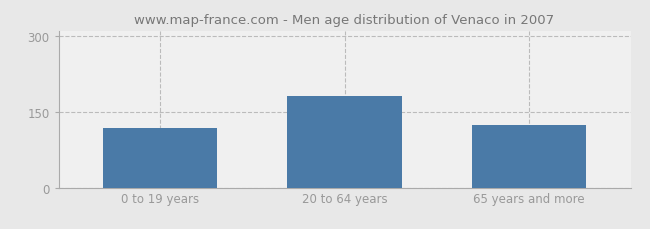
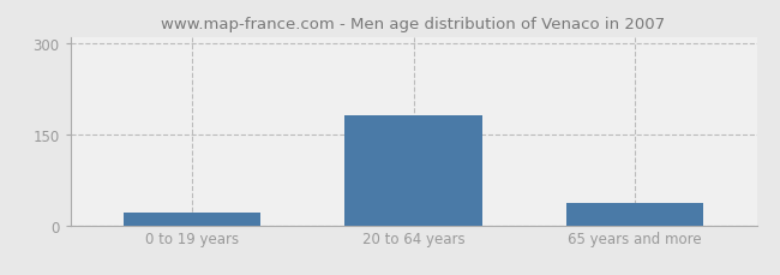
0 to 19 years: 118 -> 22
65 years and more: 124 -> 36
